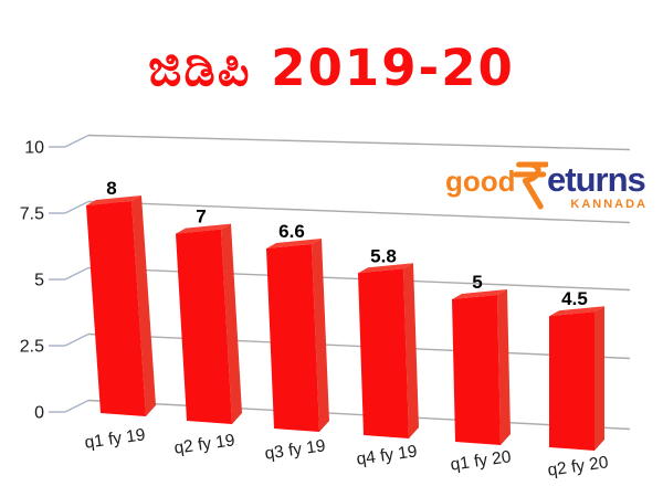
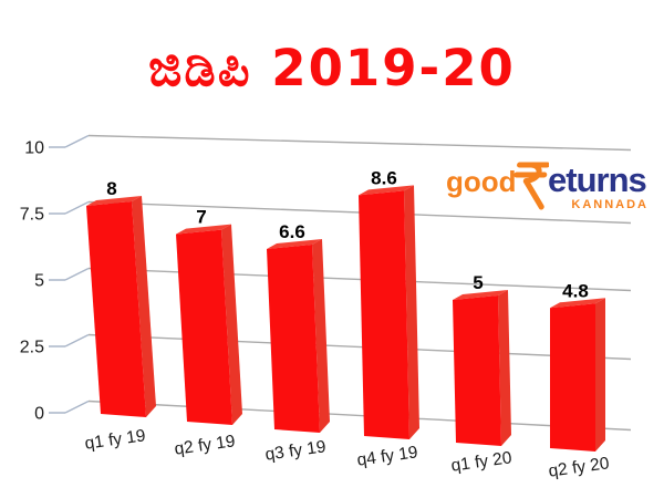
q4 fy 19: 5.8 -> 8.6
q2 fy 20: 4.5 -> 4.8
